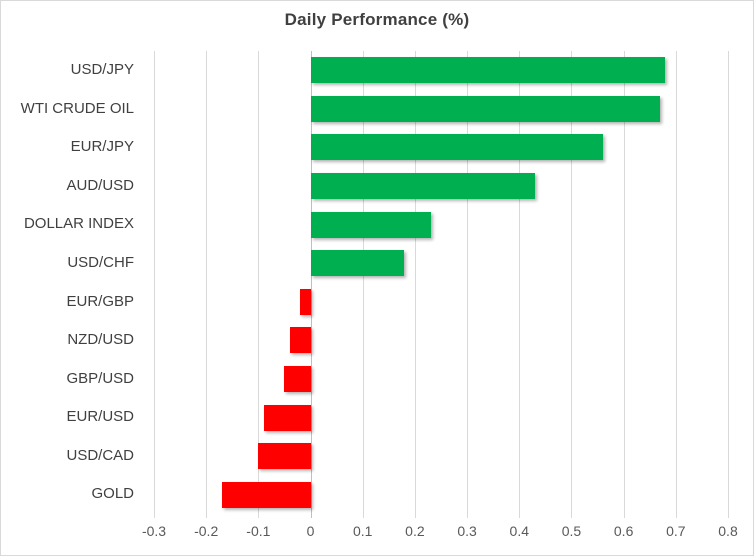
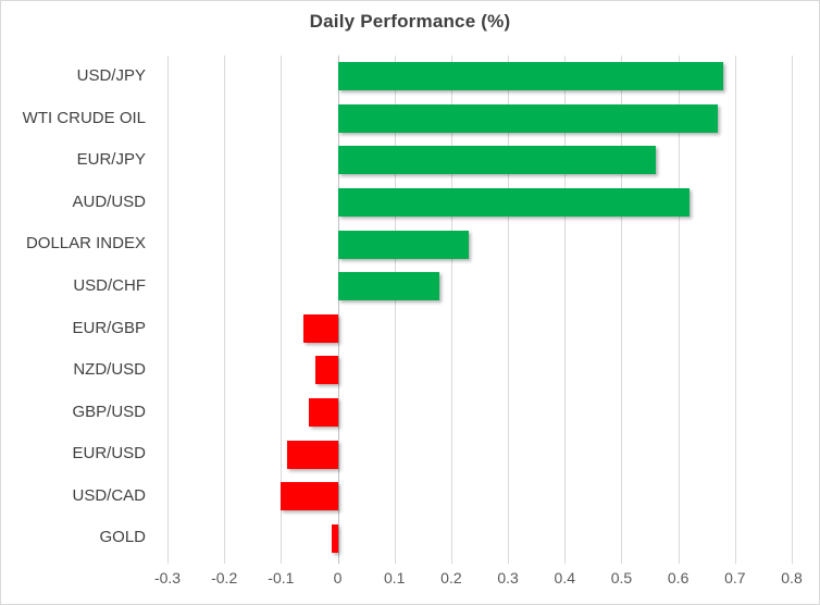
AUD/USD: 0.43 -> 0.62
EUR/GBP: -0.02 -> -0.06
GOLD: -0.17 -> -0.01
